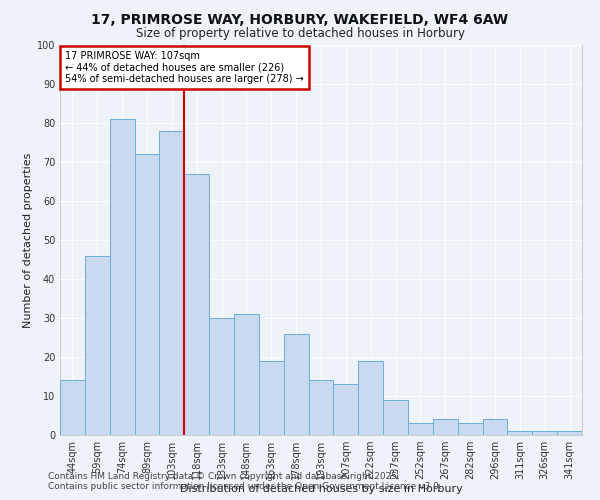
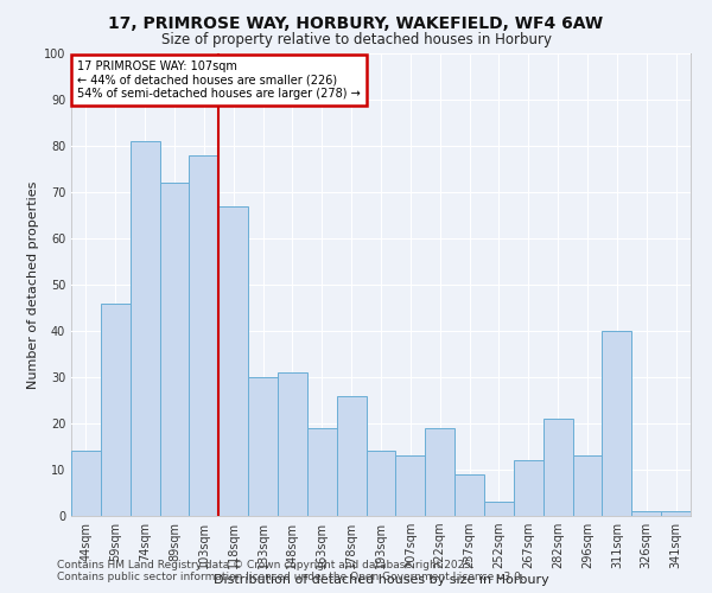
267sqm: 4 -> 12
282sqm: 3 -> 21
296sqm: 4 -> 13
311sqm: 1 -> 40
